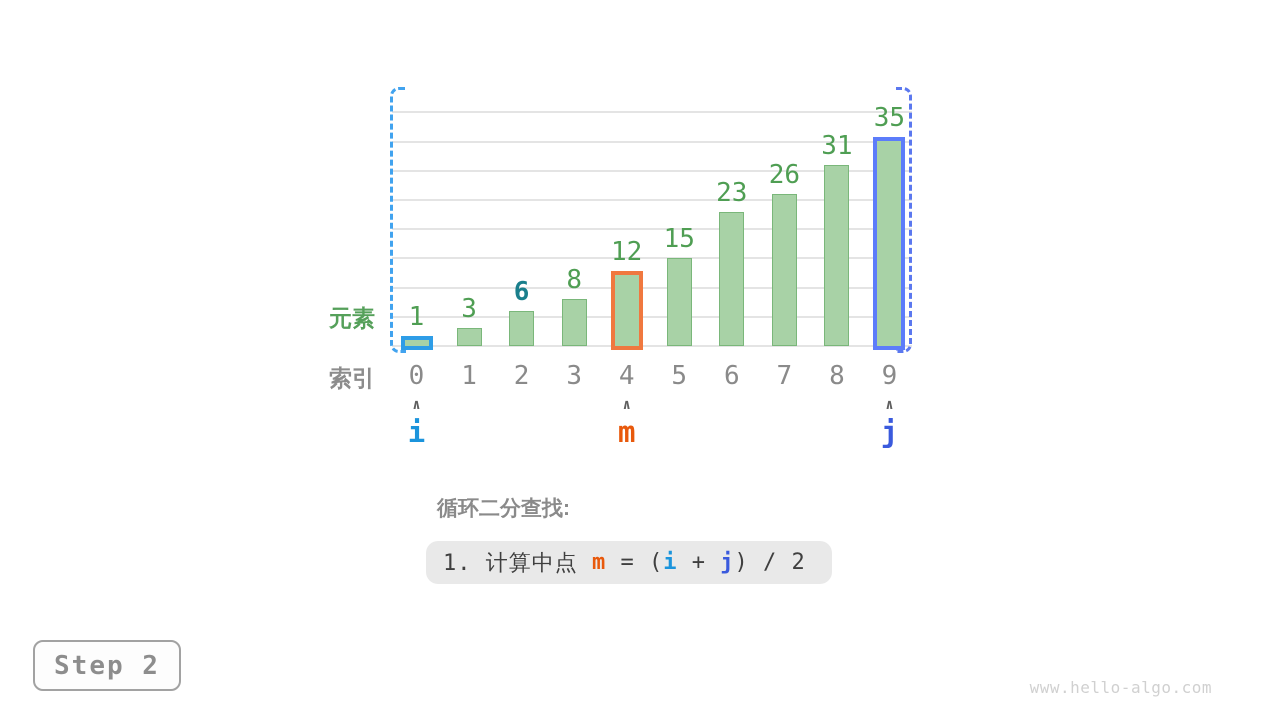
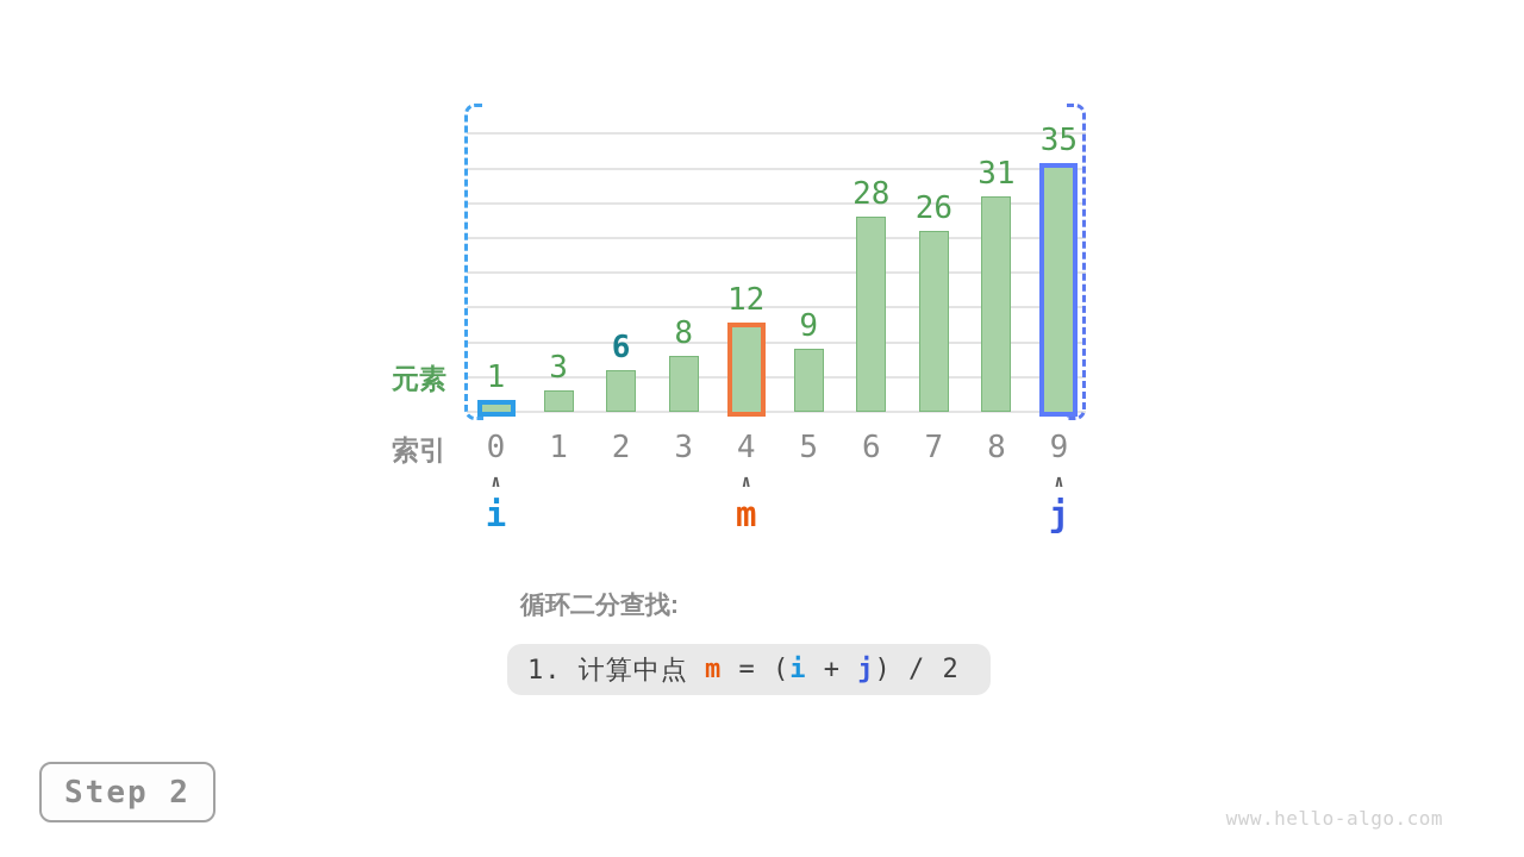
5: 15 -> 9
6: 23 -> 28
